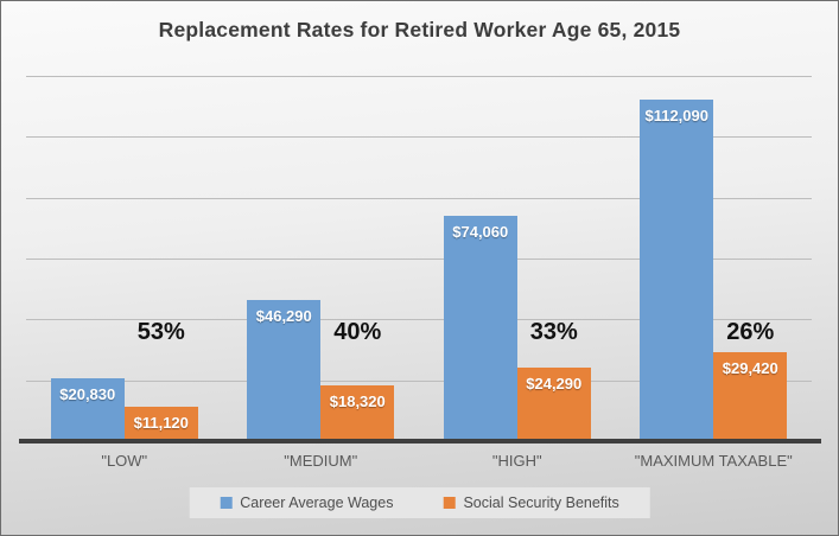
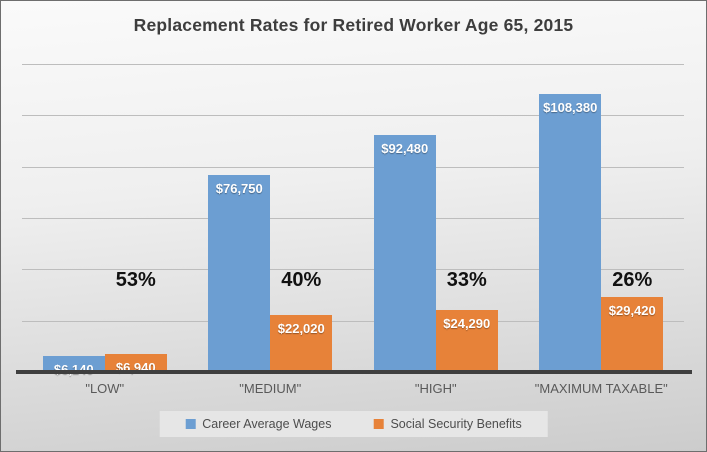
Career Average Wages/"LOW": $20,830 -> $6,140
Social Security Benefits/"LOW": $11,120 -> $6,940
Career Average Wages/"MEDIUM": $46,290 -> $76,750
Social Security Benefits/"MEDIUM": $18,320 -> $22,020
Career Average Wages/"HIGH": $74,060 -> $92,480
Career Average Wages/"MAXIMUM TAXABLE": $112,090 -> $108,380
